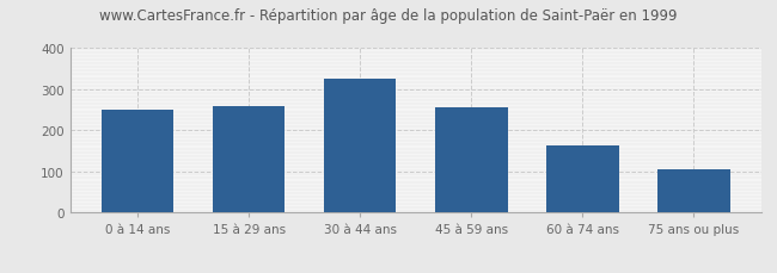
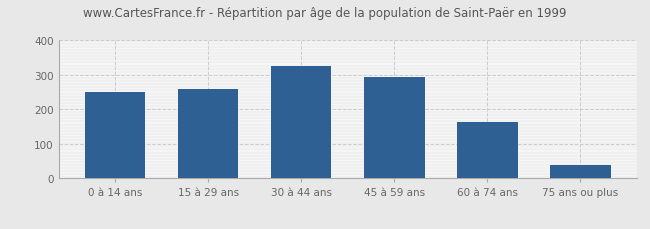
45 à 59 ans: 255 -> 293
75 ans ou plus: 105 -> 40
